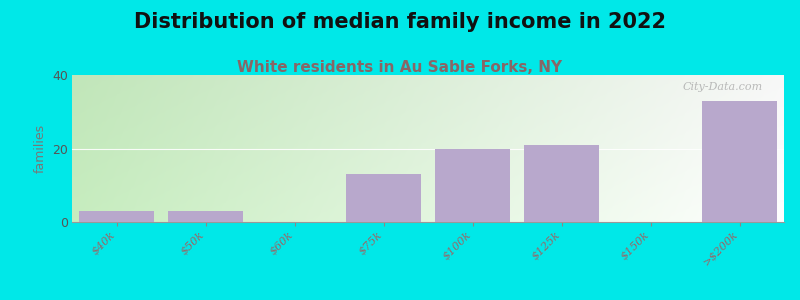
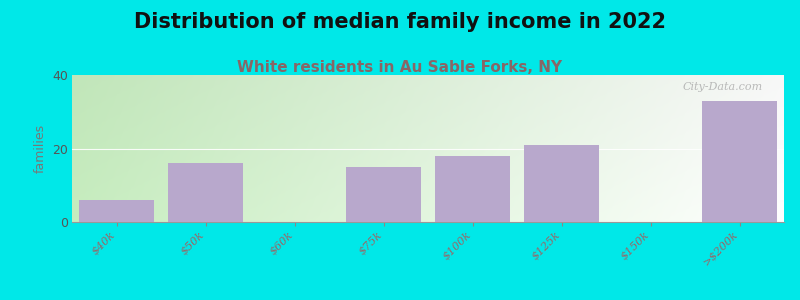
$40k: 3 -> 6
$50k: 3 -> 16
$75k: 13 -> 15
$100k: 20 -> 18
